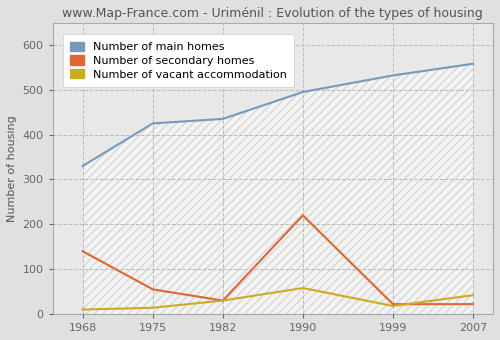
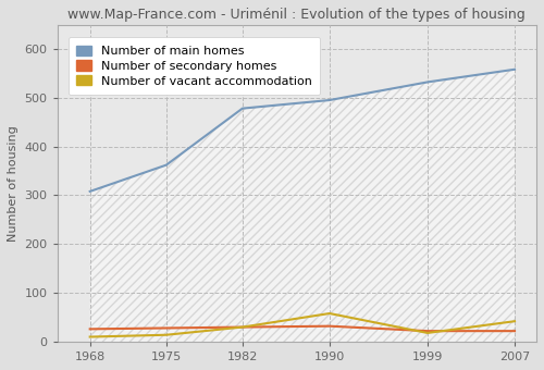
Number of main homes/1968: 330 -> 308
Number of secondary homes/1968: 140 -> 26
Number of main homes/1975: 425 -> 362
Number of secondary homes/1975: 55 -> 28
Number of main homes/1982: 435 -> 478
Number of secondary homes/1990: 220 -> 32
